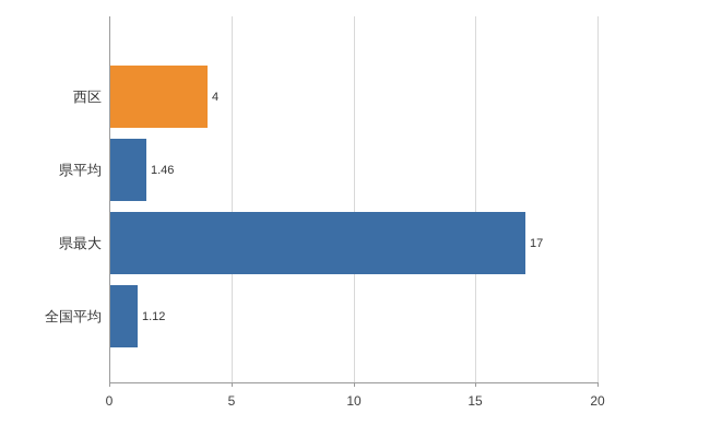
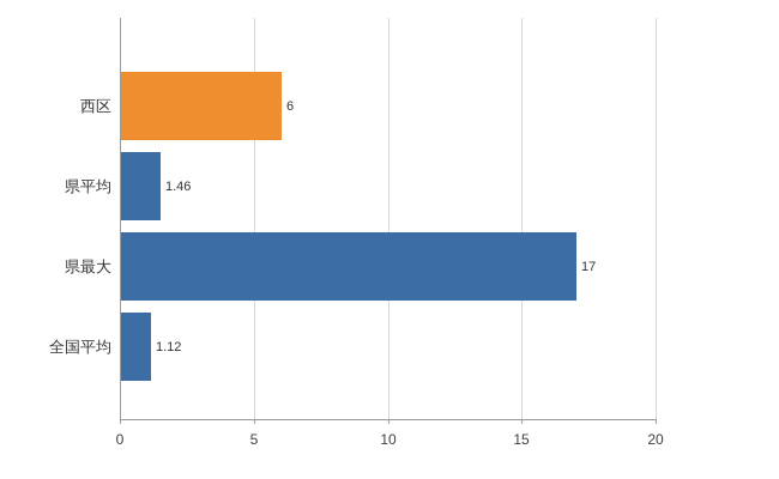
西区: 4 -> 6
